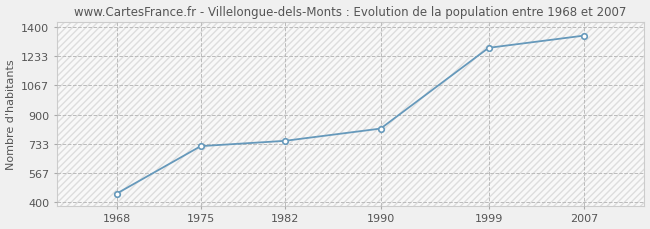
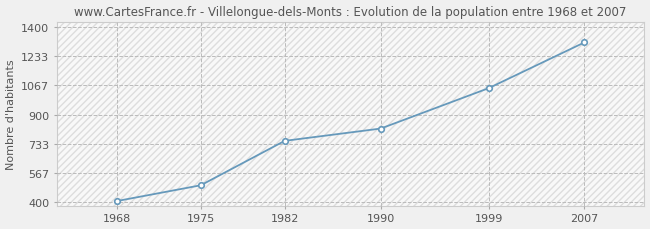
1968: 450 -> 410
1975: 720 -> 500
1999: 1280 -> 1050
2007: 1350 -> 1310
